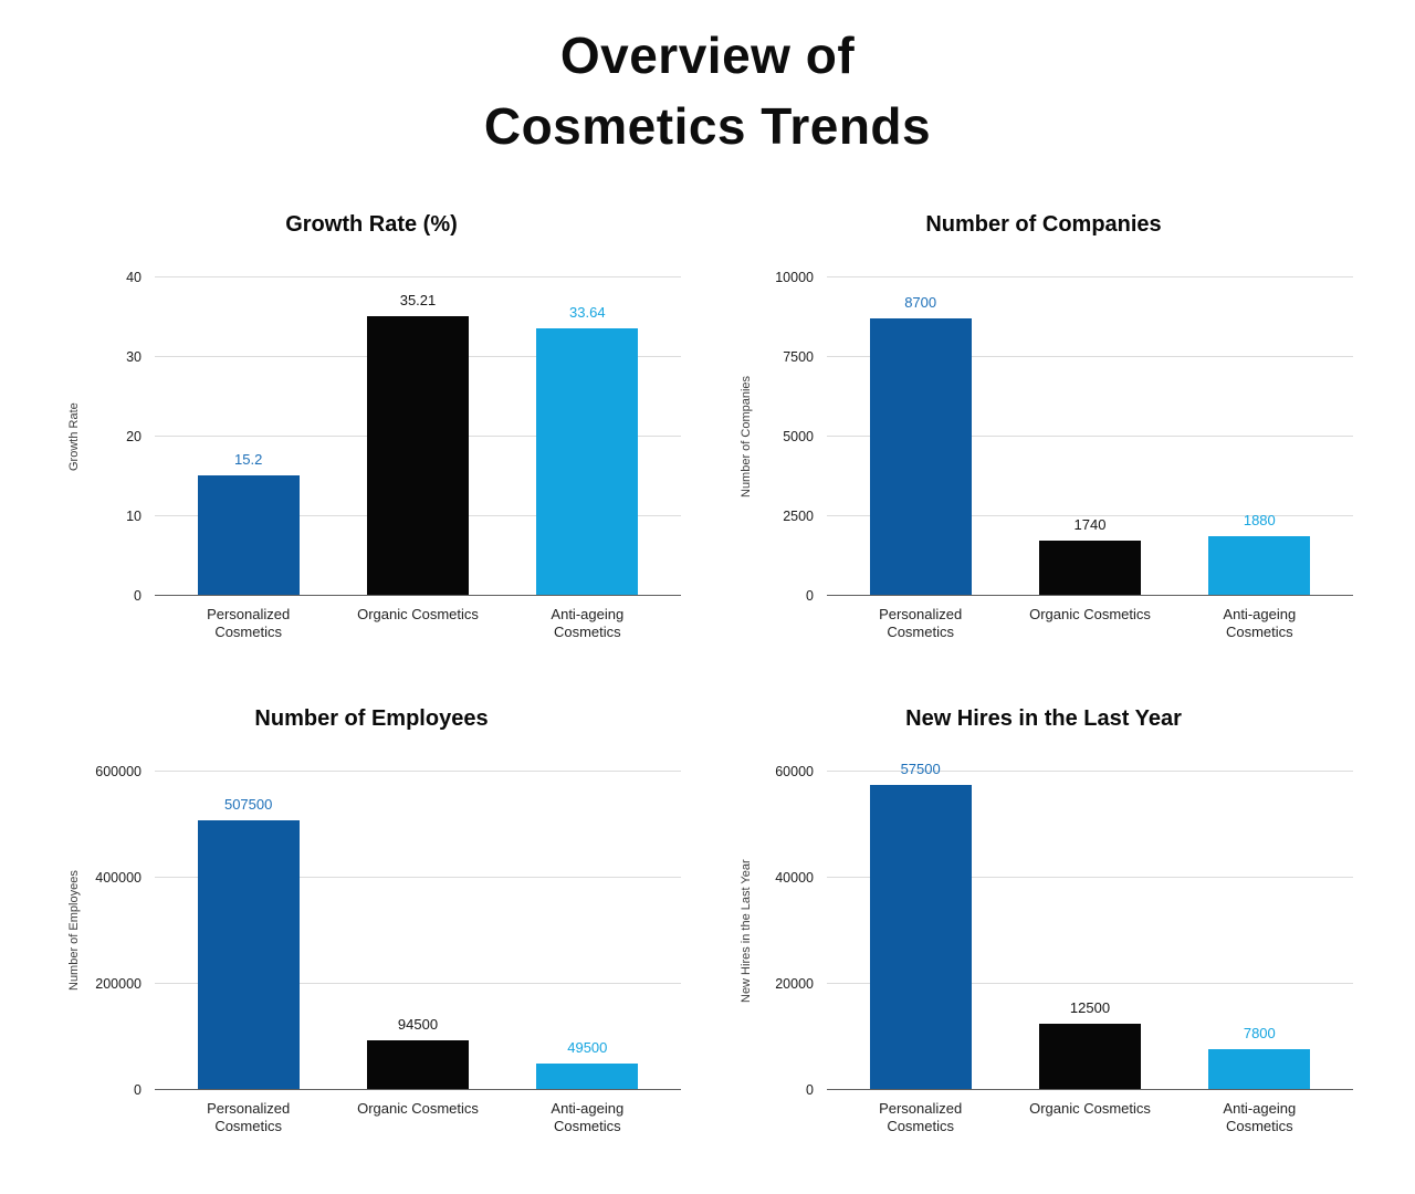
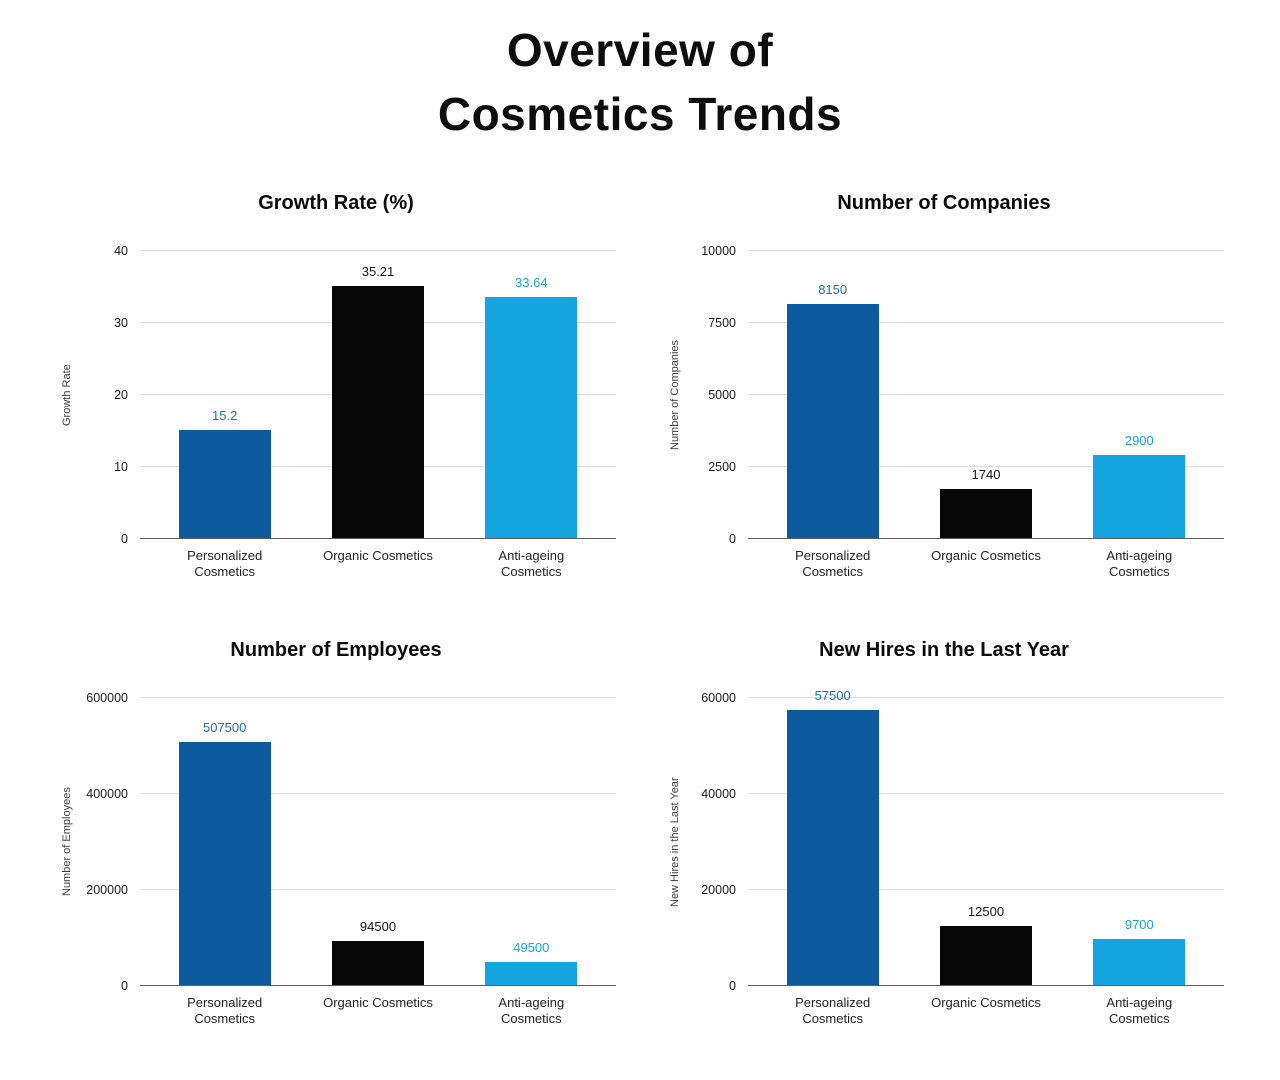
Number of Companies/Personalized Cosmetics: 8700 -> 8150
Number of Companies/Anti-ageing Cosmetics: 1880 -> 2900
New Hires in the Last Year/Anti-ageing Cosmetics: 7800 -> 9700
